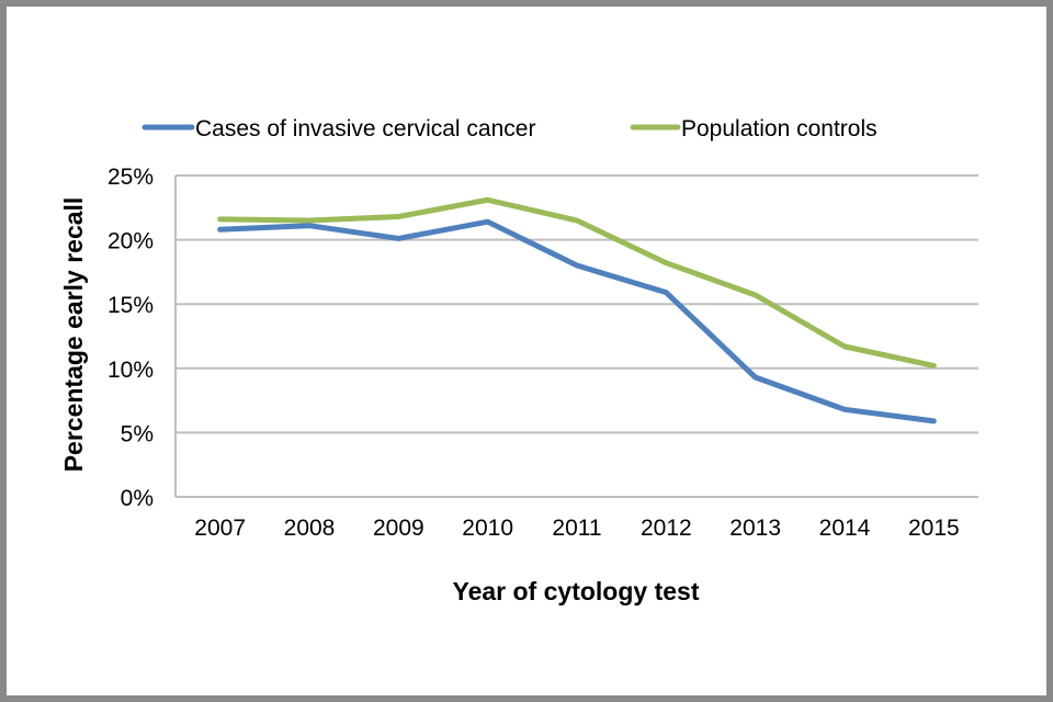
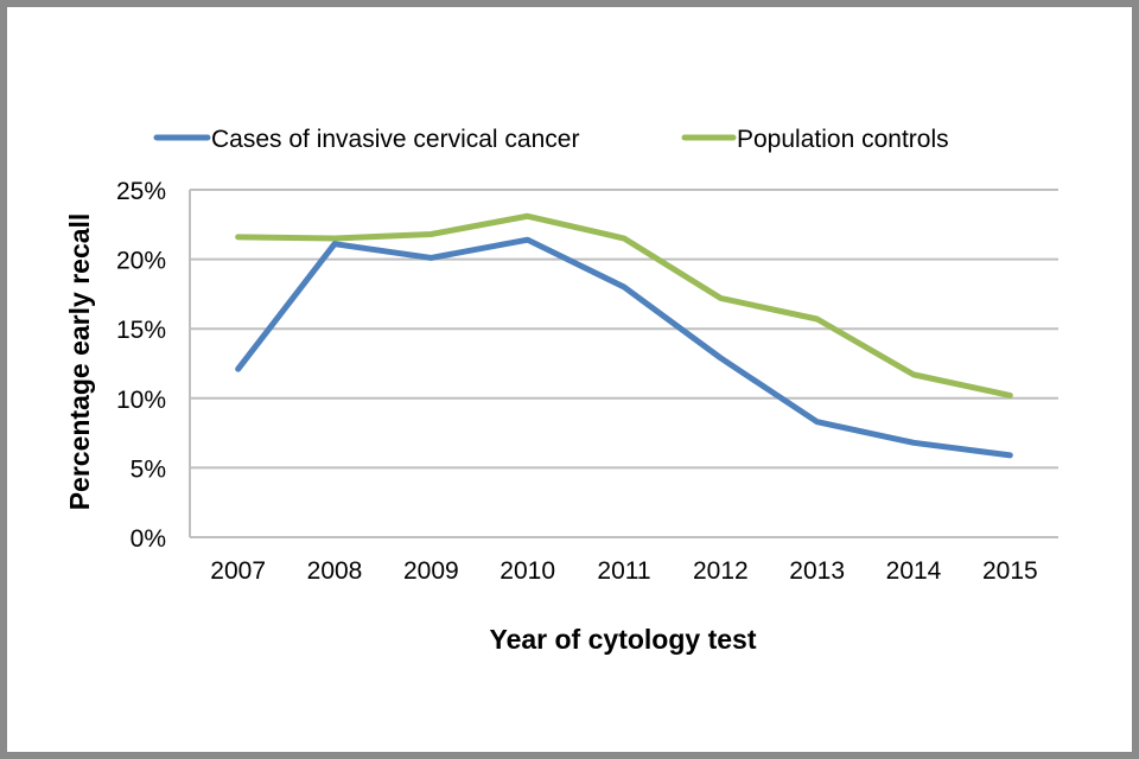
Cases of invasive cervical cancer/2007: 20.8% -> 12.1%
Cases of invasive cervical cancer/2012: 15.9% -> 12.9%
Population controls/2012: 18.2% -> 17.2%
Cases of invasive cervical cancer/2013: 9.3% -> 8.3%
